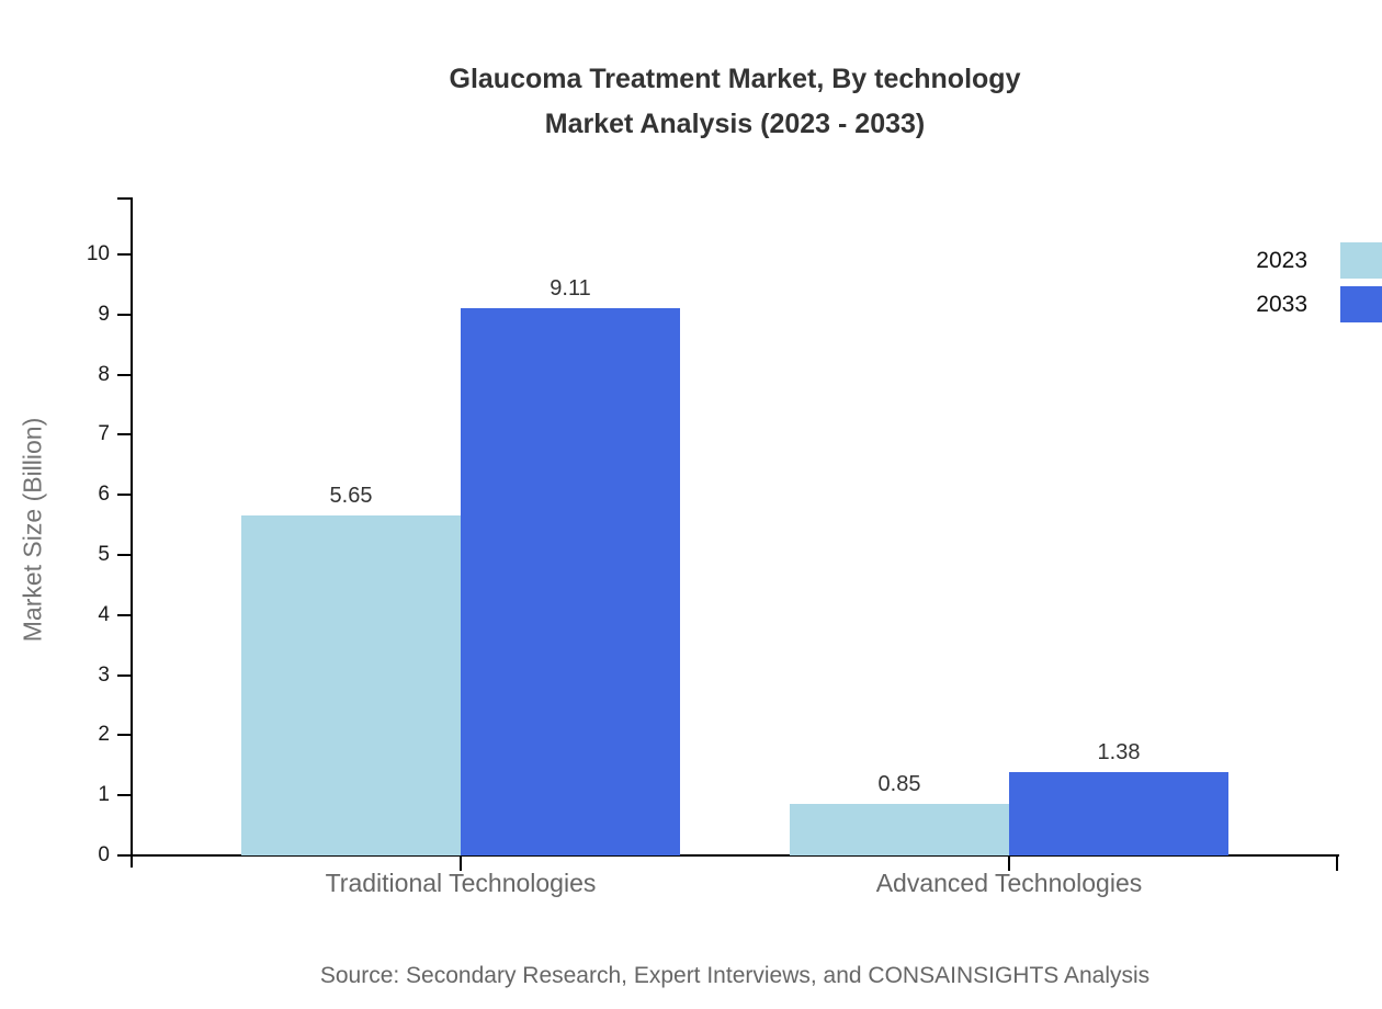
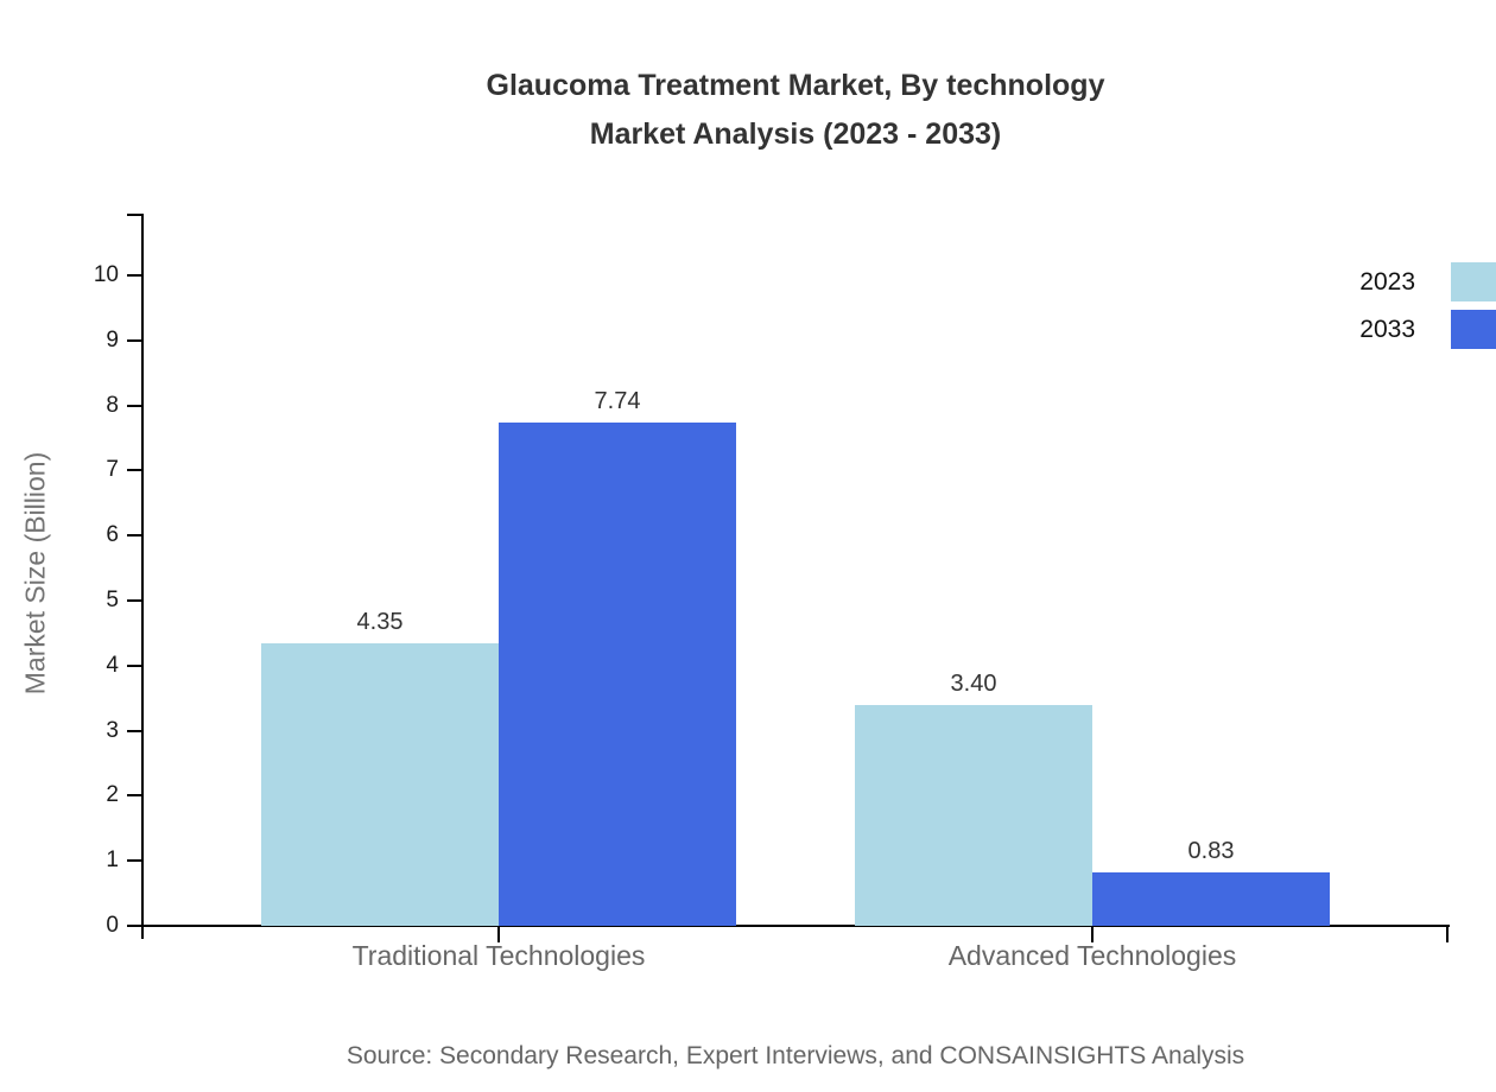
2023/Traditional Technologies: 5.65 -> 4.35
2033/Traditional Technologies: 9.11 -> 7.74
2023/Advanced Technologies: 0.85 -> 3.40
2033/Advanced Technologies: 1.38 -> 0.83
